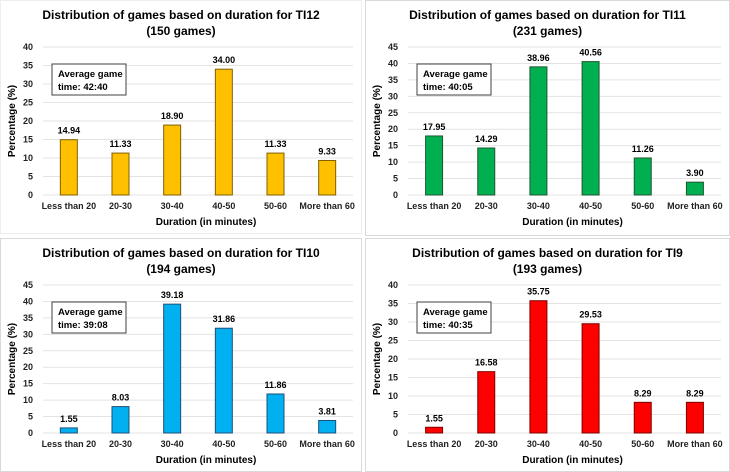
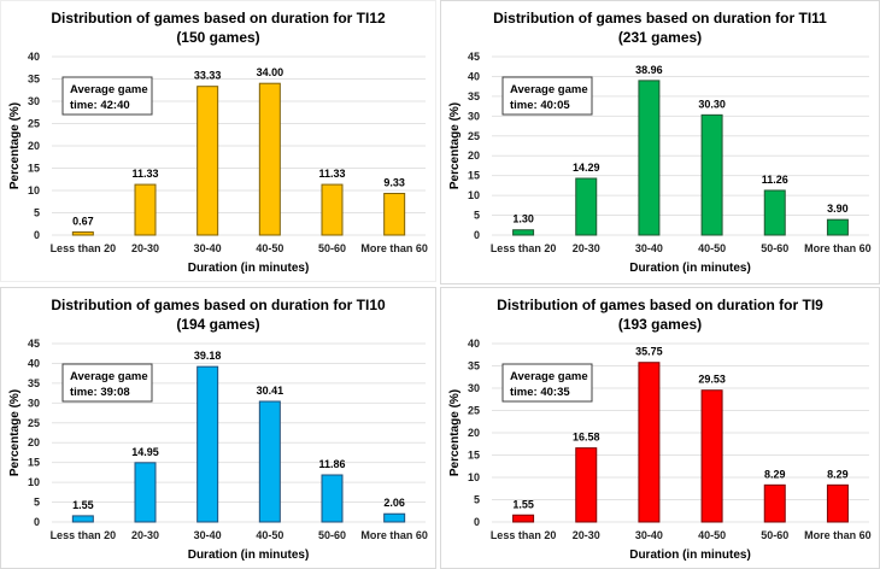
Distribution of games based on duration for TI12/Less than 20: 14.94 -> 0.67
Distribution of games based on duration for TI12/30-40: 18.90 -> 33.33
Distribution of games based on duration for TI11/Less than 20: 17.95 -> 1.30
Distribution of games based on duration for TI11/40-50: 40.56 -> 30.30
Distribution of games based on duration for TI10/20-30: 8.03 -> 14.95
Distribution of games based on duration for TI10/40-50: 31.86 -> 30.41
Distribution of games based on duration for TI10/More than 60: 3.81 -> 2.06
